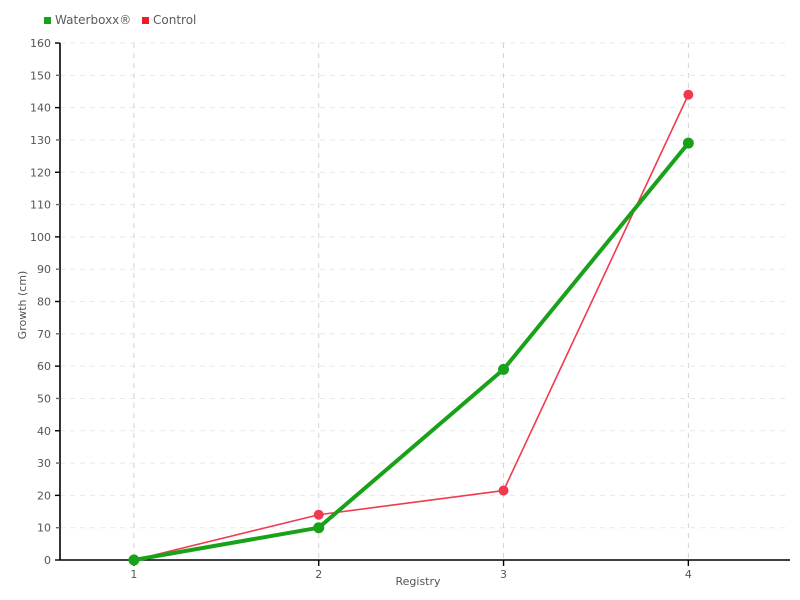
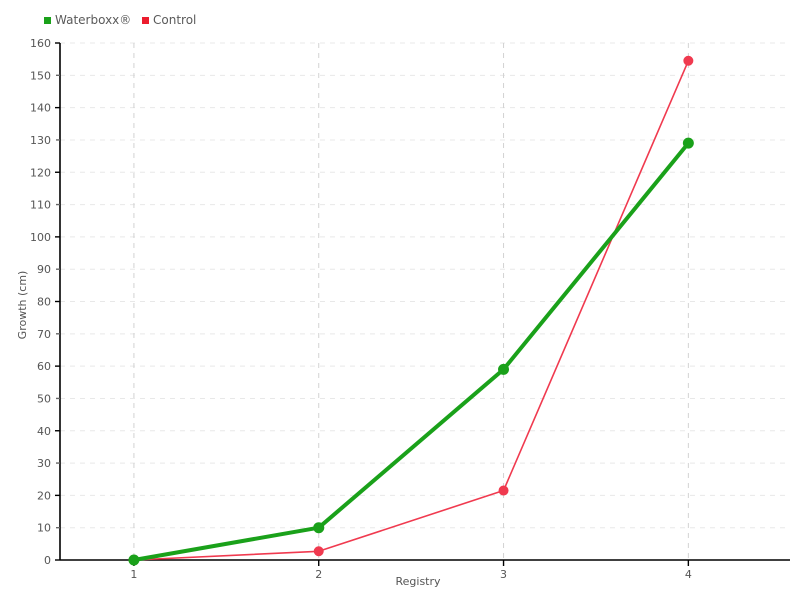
Control/2: 14 -> 3
Control/4: 144 -> 154
